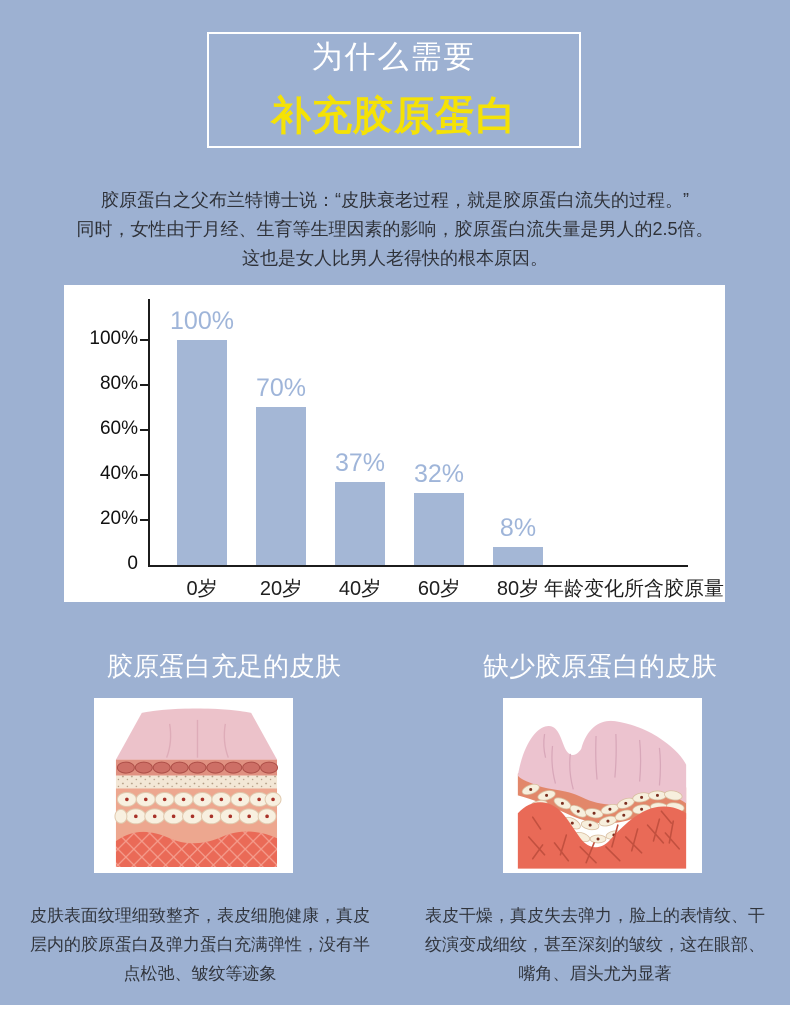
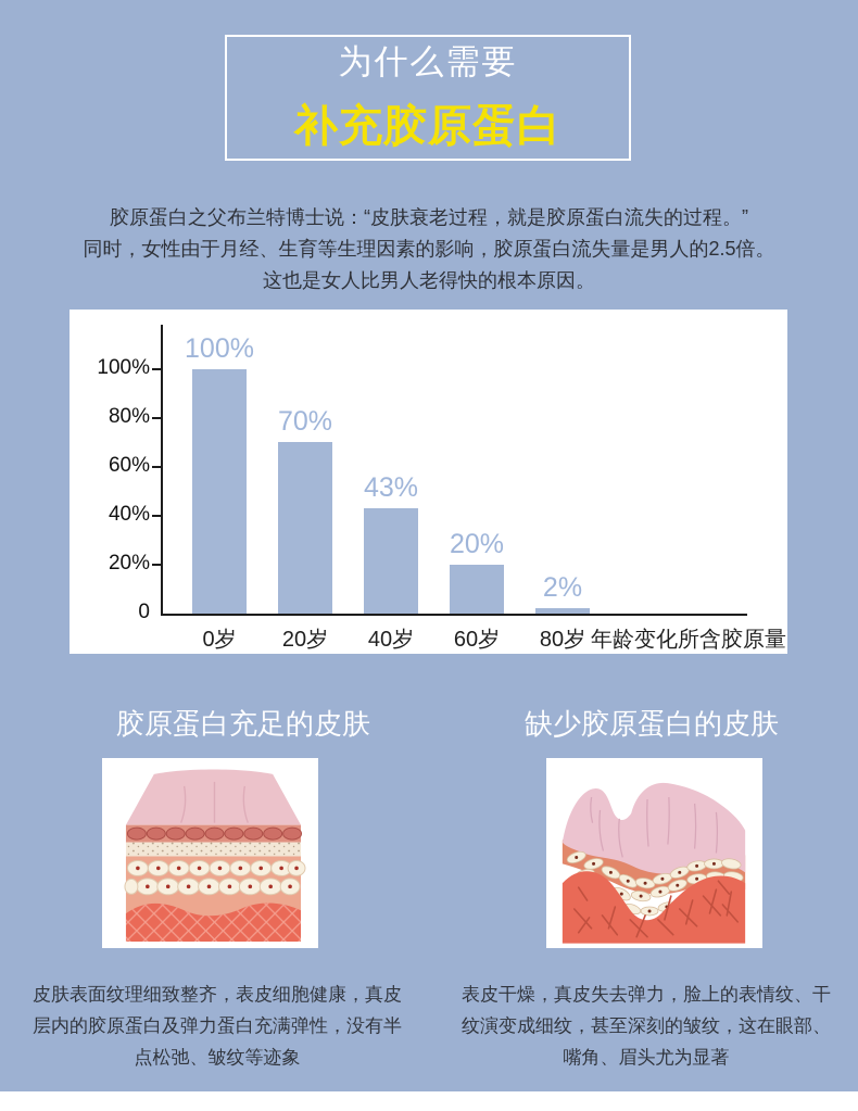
40岁: 37% -> 43%
60岁: 32% -> 20%
80岁: 8% -> 2%
